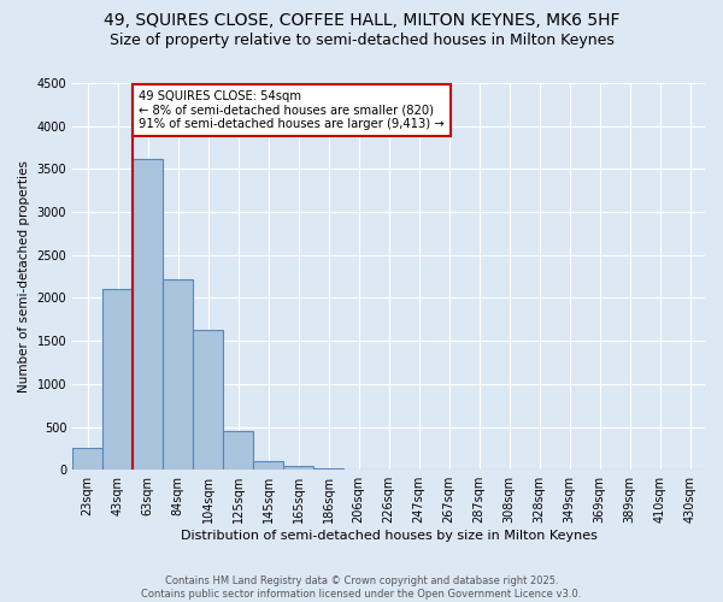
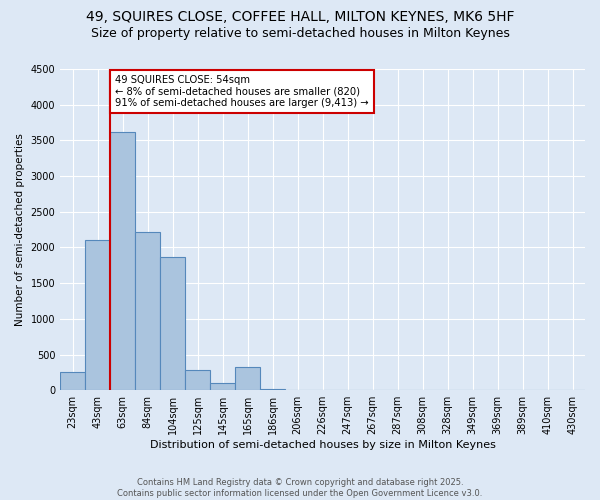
104sqm: 1630 -> 1860
125sqm: 450 -> 280
165sqm: 40 -> 320
